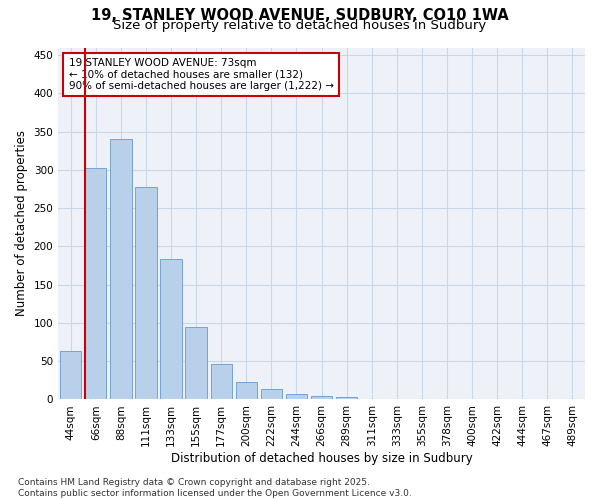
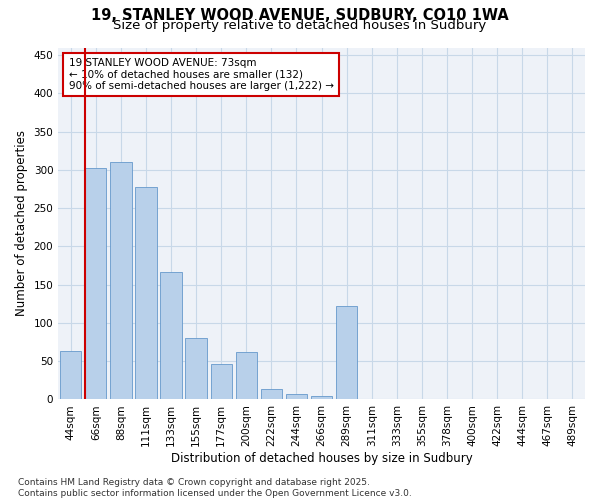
88sqm: 340 -> 310
133sqm: 183 -> 166
155sqm: 95 -> 80
200sqm: 23 -> 62
289sqm: 3 -> 122
